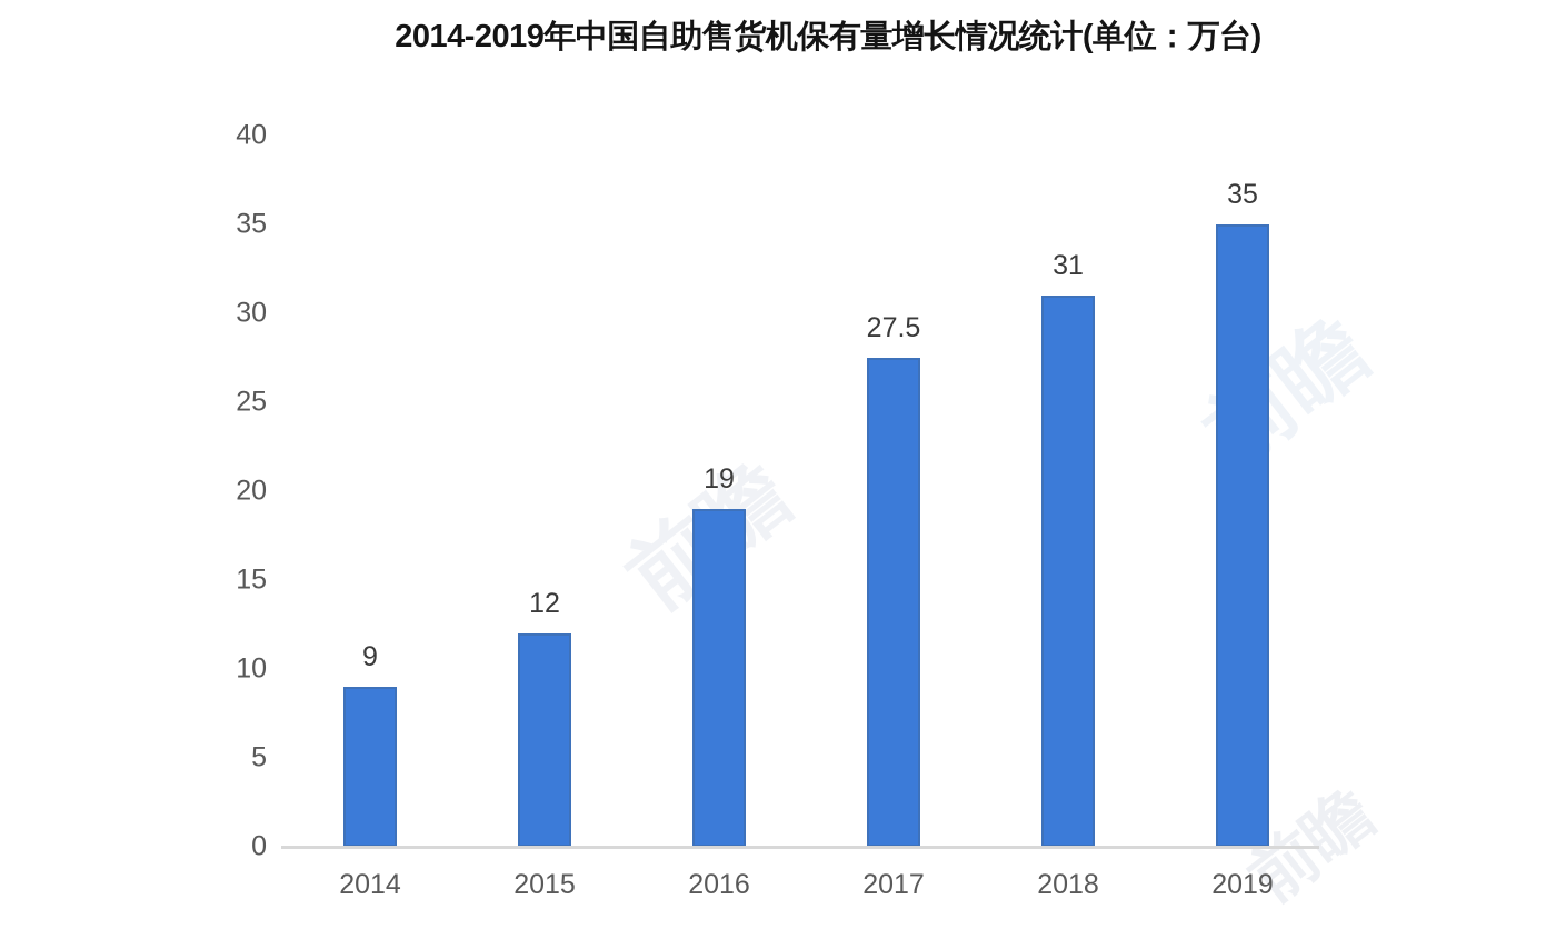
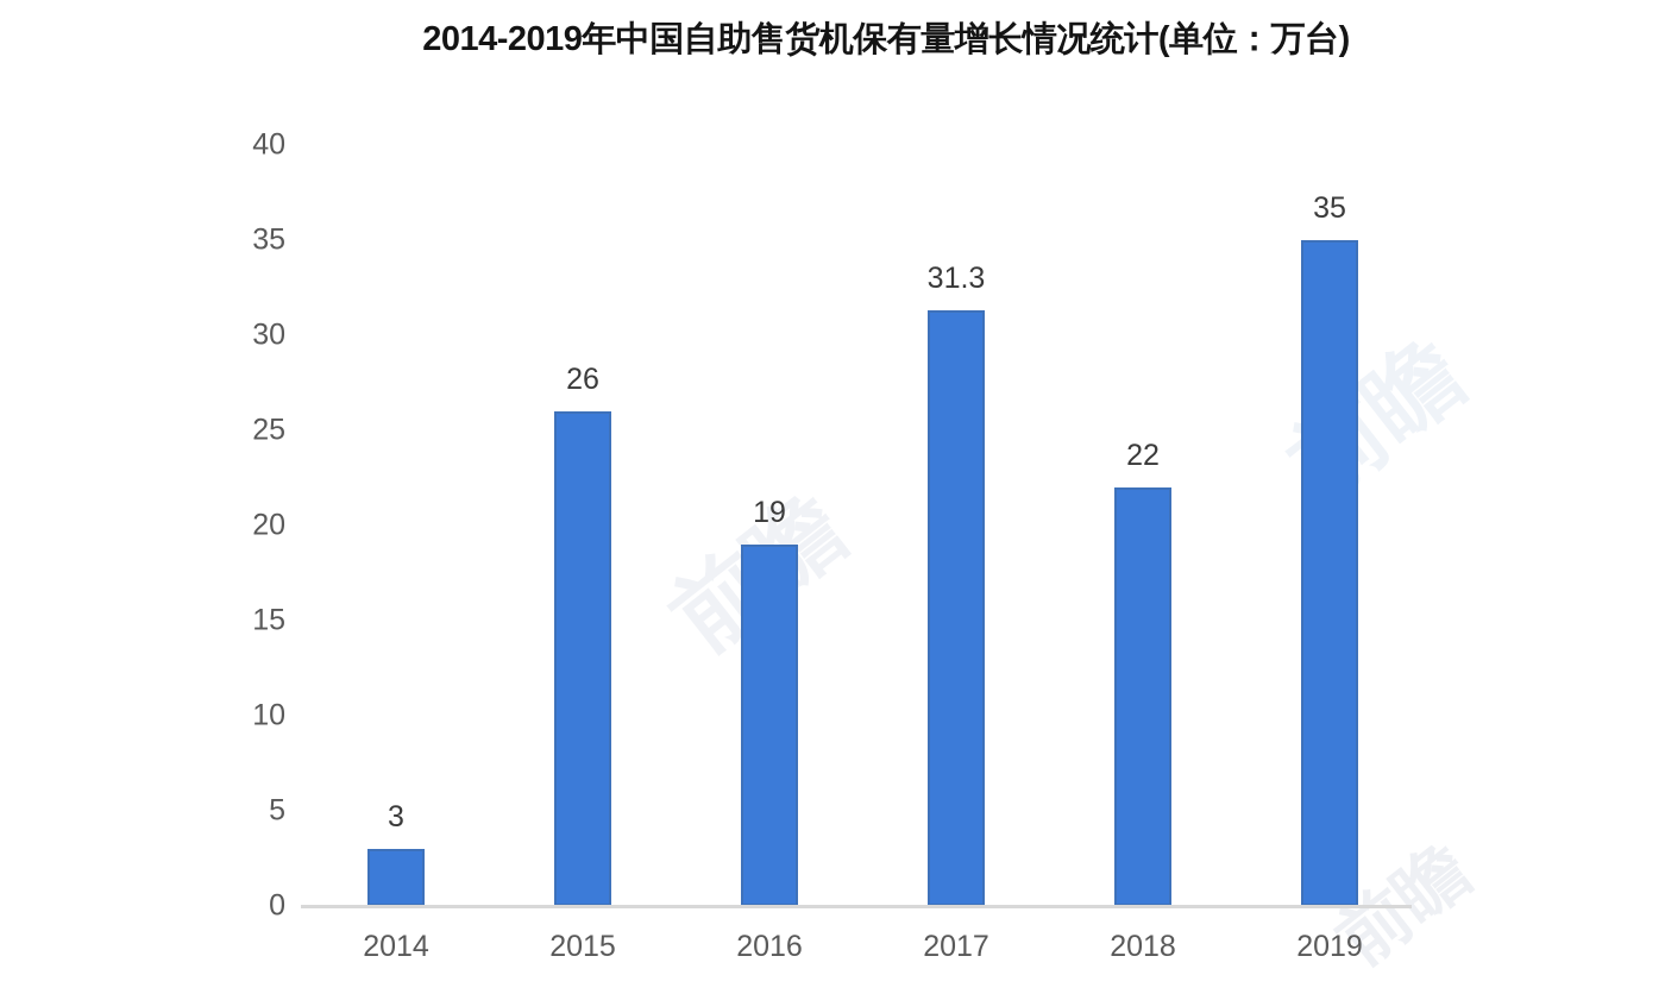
2014: 9 -> 3
2015: 12 -> 26
2017: 27.5 -> 31.3
2018: 31 -> 22
